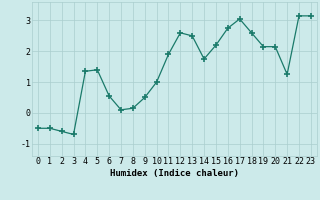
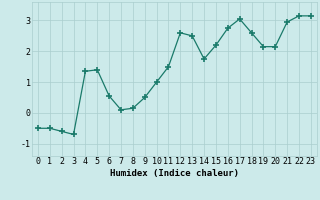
11: 1.90 -> 1.50
21: 1.25 -> 2.95
